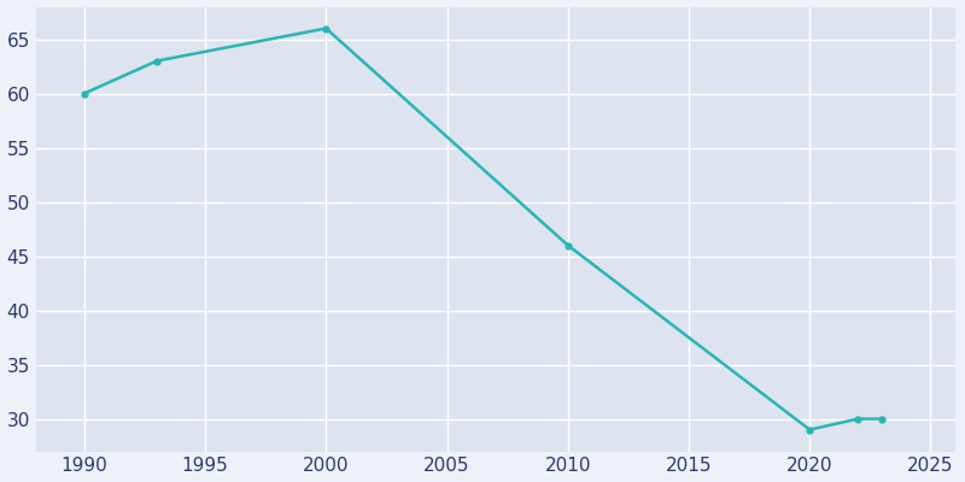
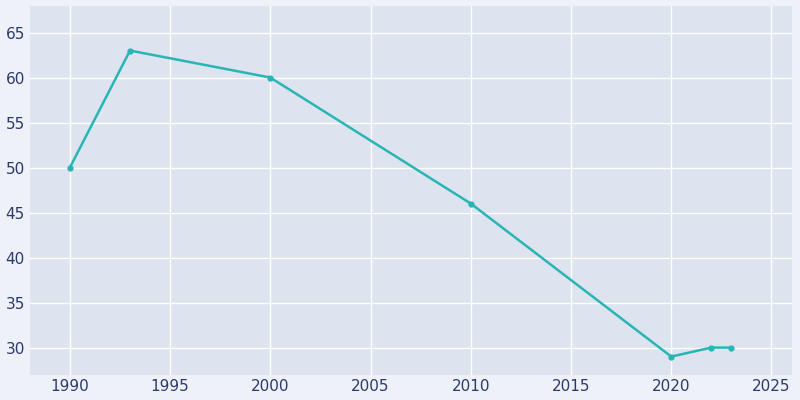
1990: 60 -> 50
2000: 66 -> 60
